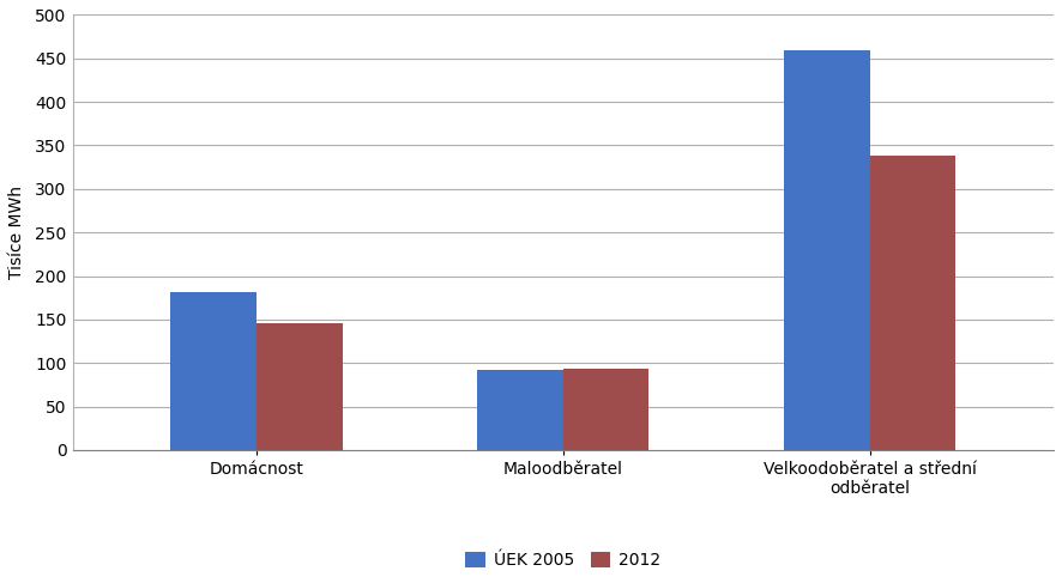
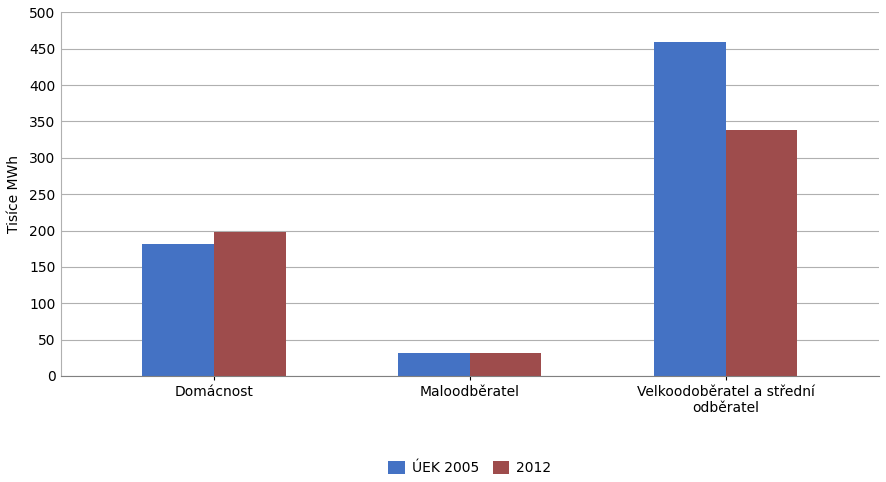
2012/Domácnost: 146 -> 198
ÚEK 2005/Maloodběratel: 92 -> 32
2012/Maloodběratel: 93 -> 32
